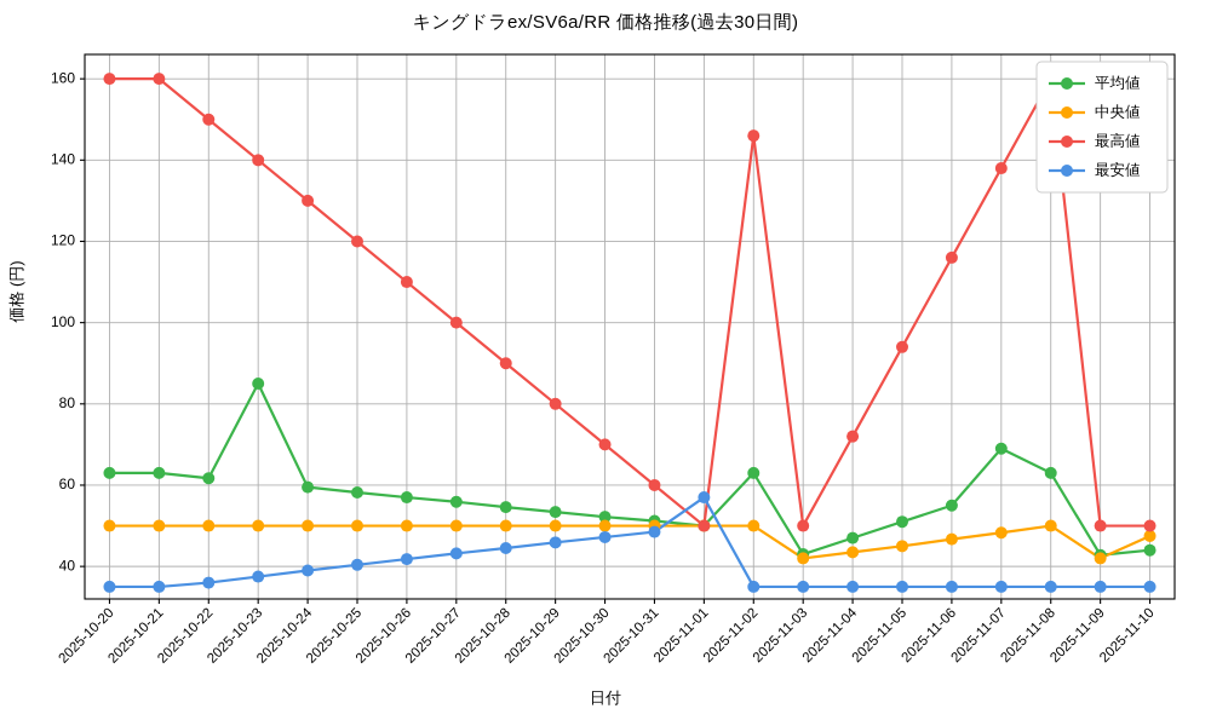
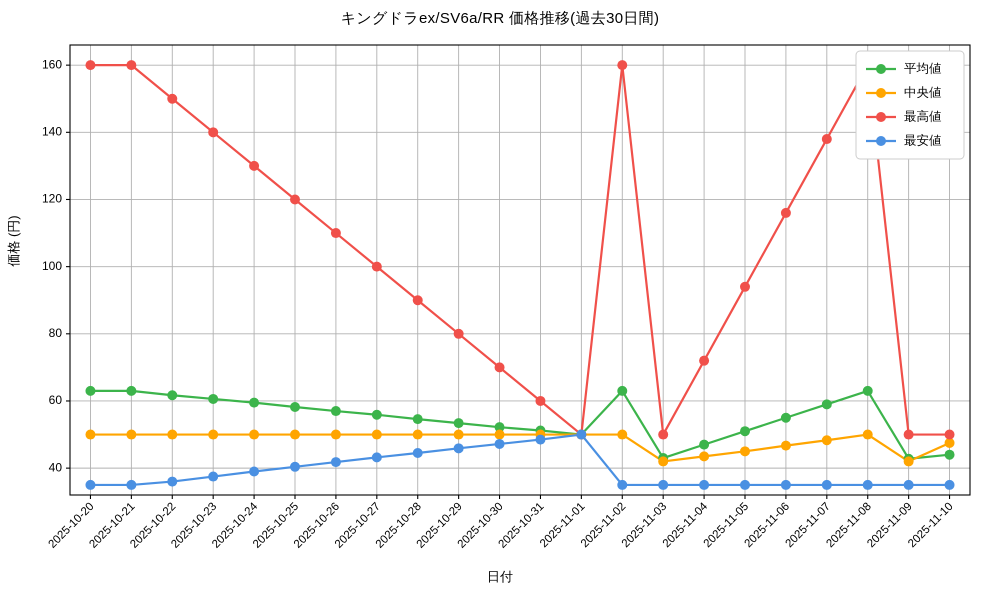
平均値/2025-10-23: 85 -> 61
最安値/2025-11-01: 57 -> 50
最高値/2025-11-02: 146 -> 160
平均値/2025-11-07: 69 -> 59
